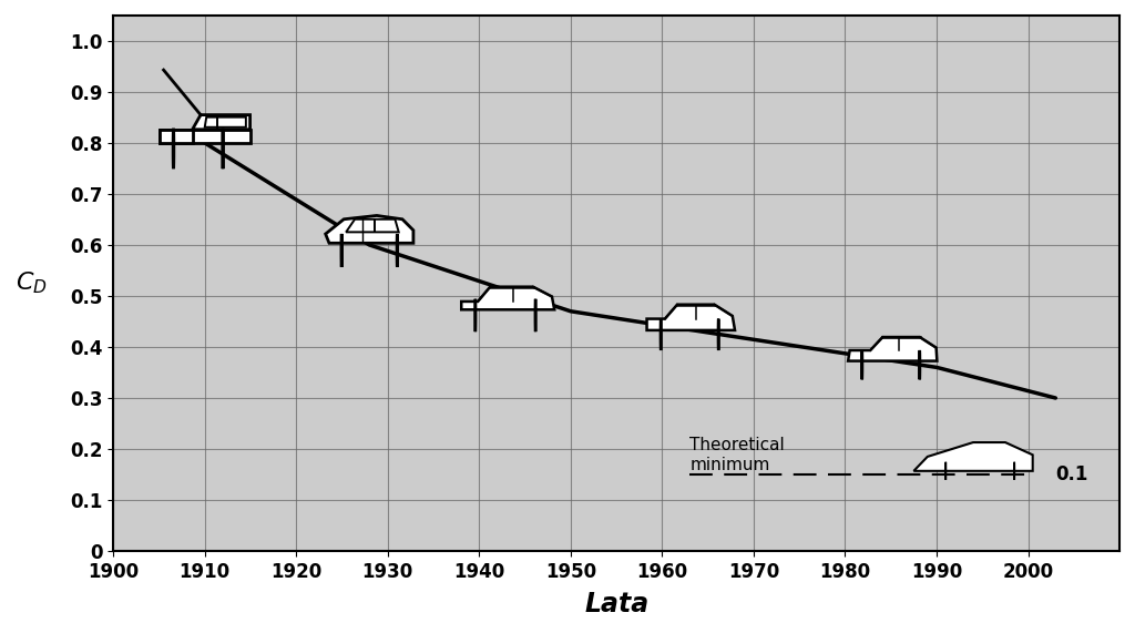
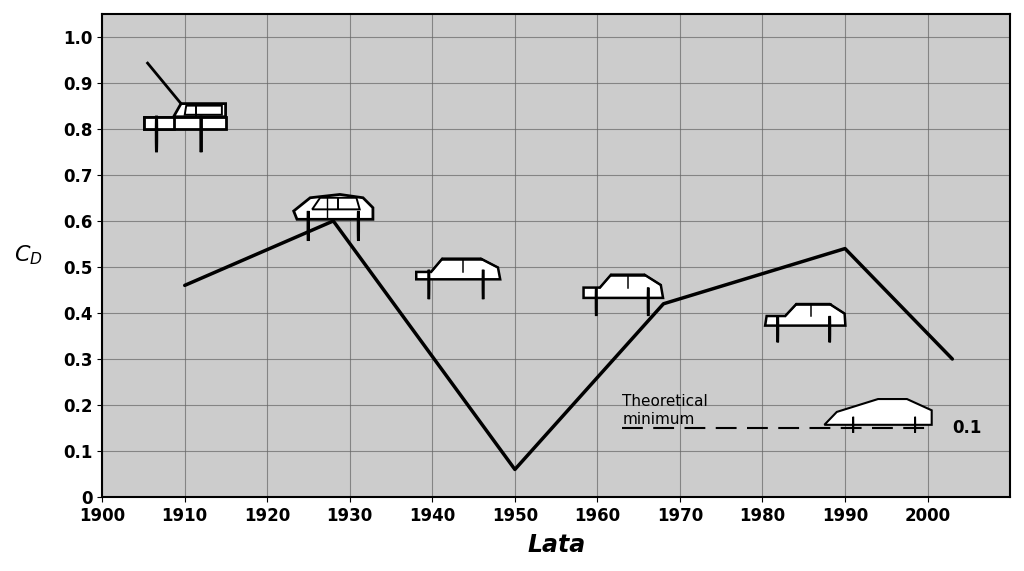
1910: 0.80 -> 0.46
1950: 0.47 -> 0.06
1990: 0.36 -> 0.54
